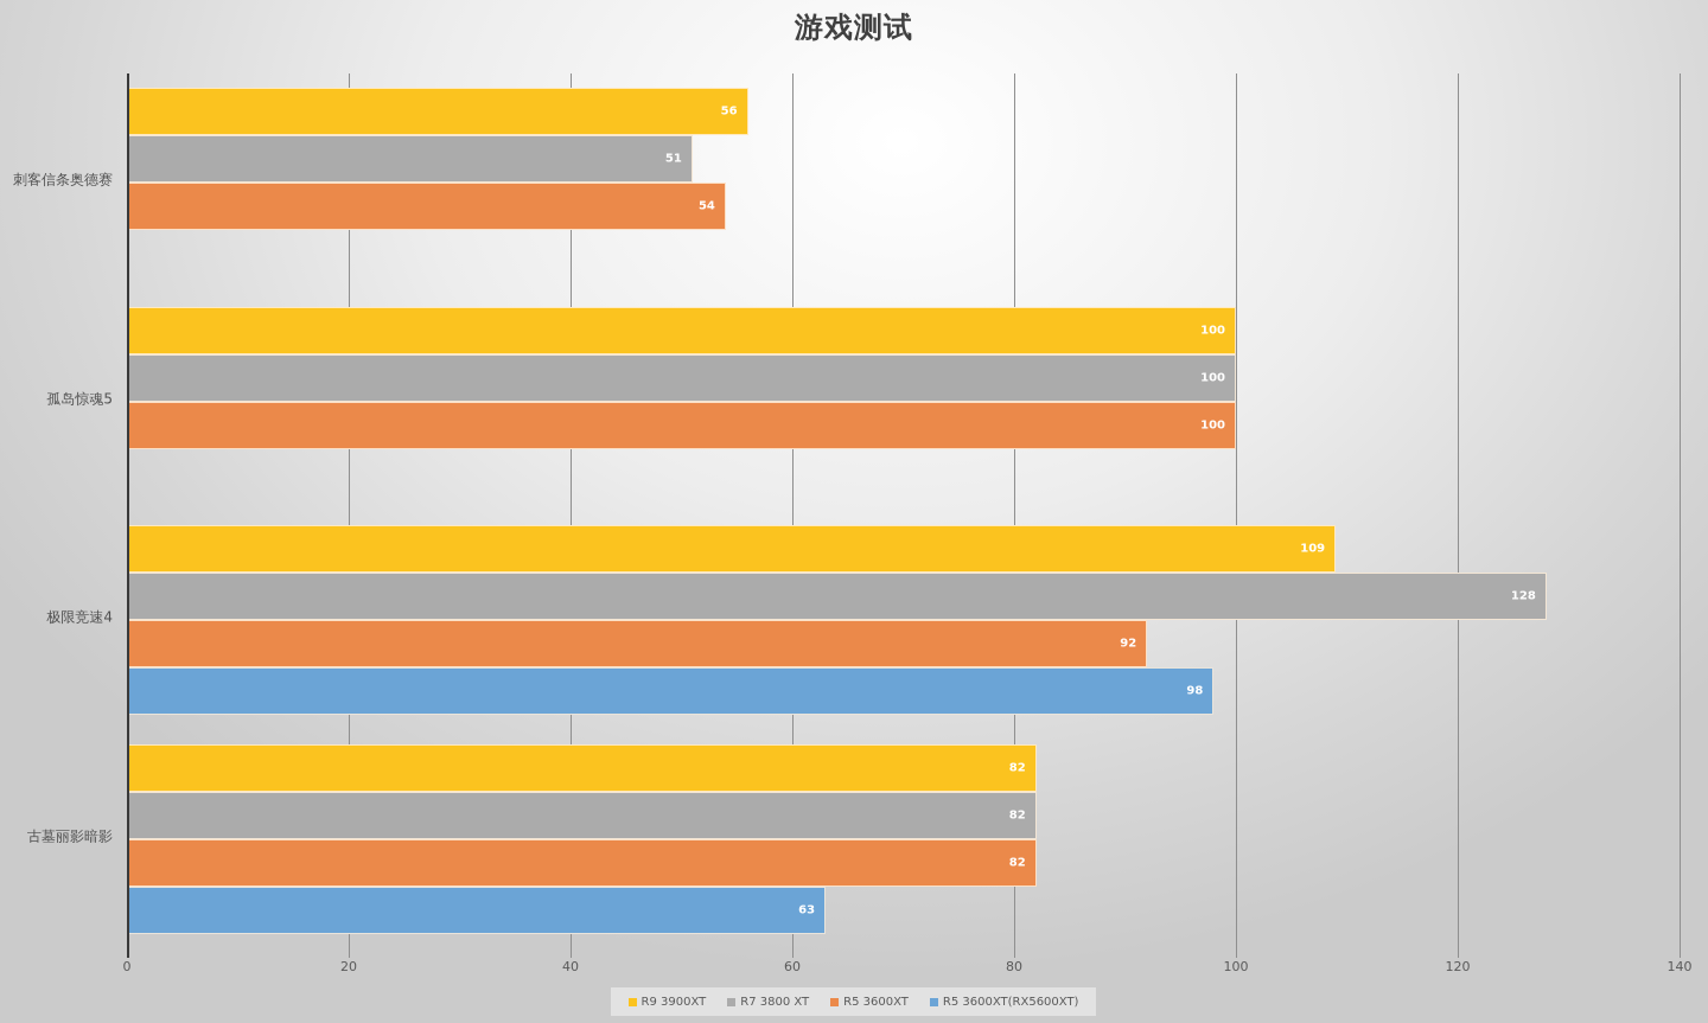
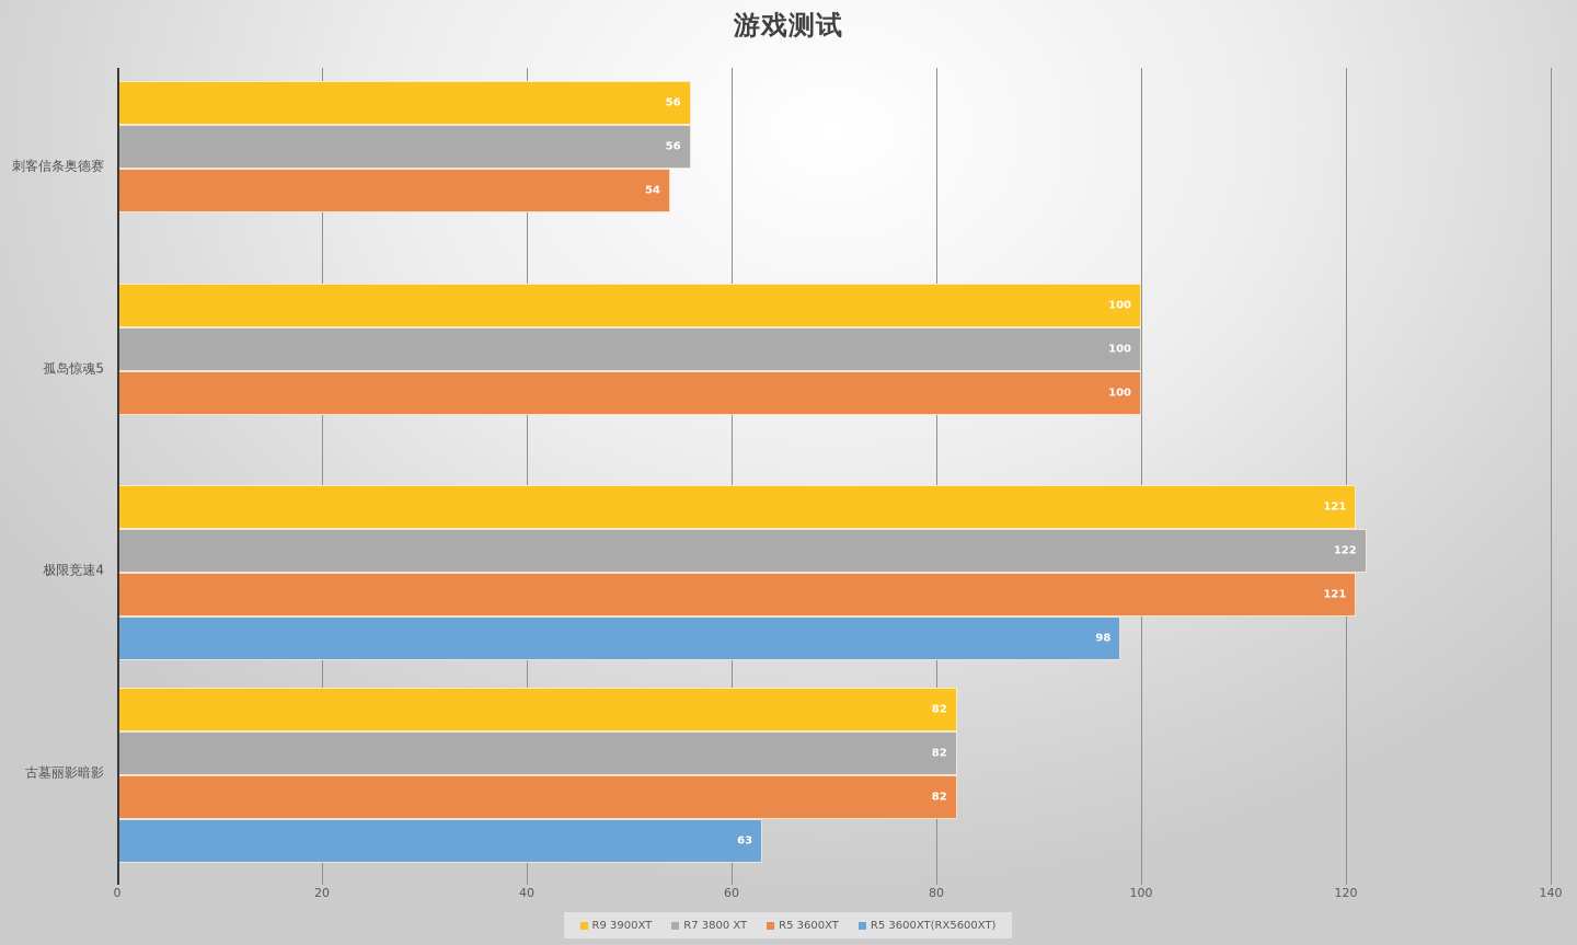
R7 3800 XT/刺客信条奥德赛: 51 -> 56
R9 3900XT/极限竞速4: 109 -> 121
R7 3800 XT/极限竞速4: 128 -> 122
R5 3600XT/极限竞速4: 92 -> 121
